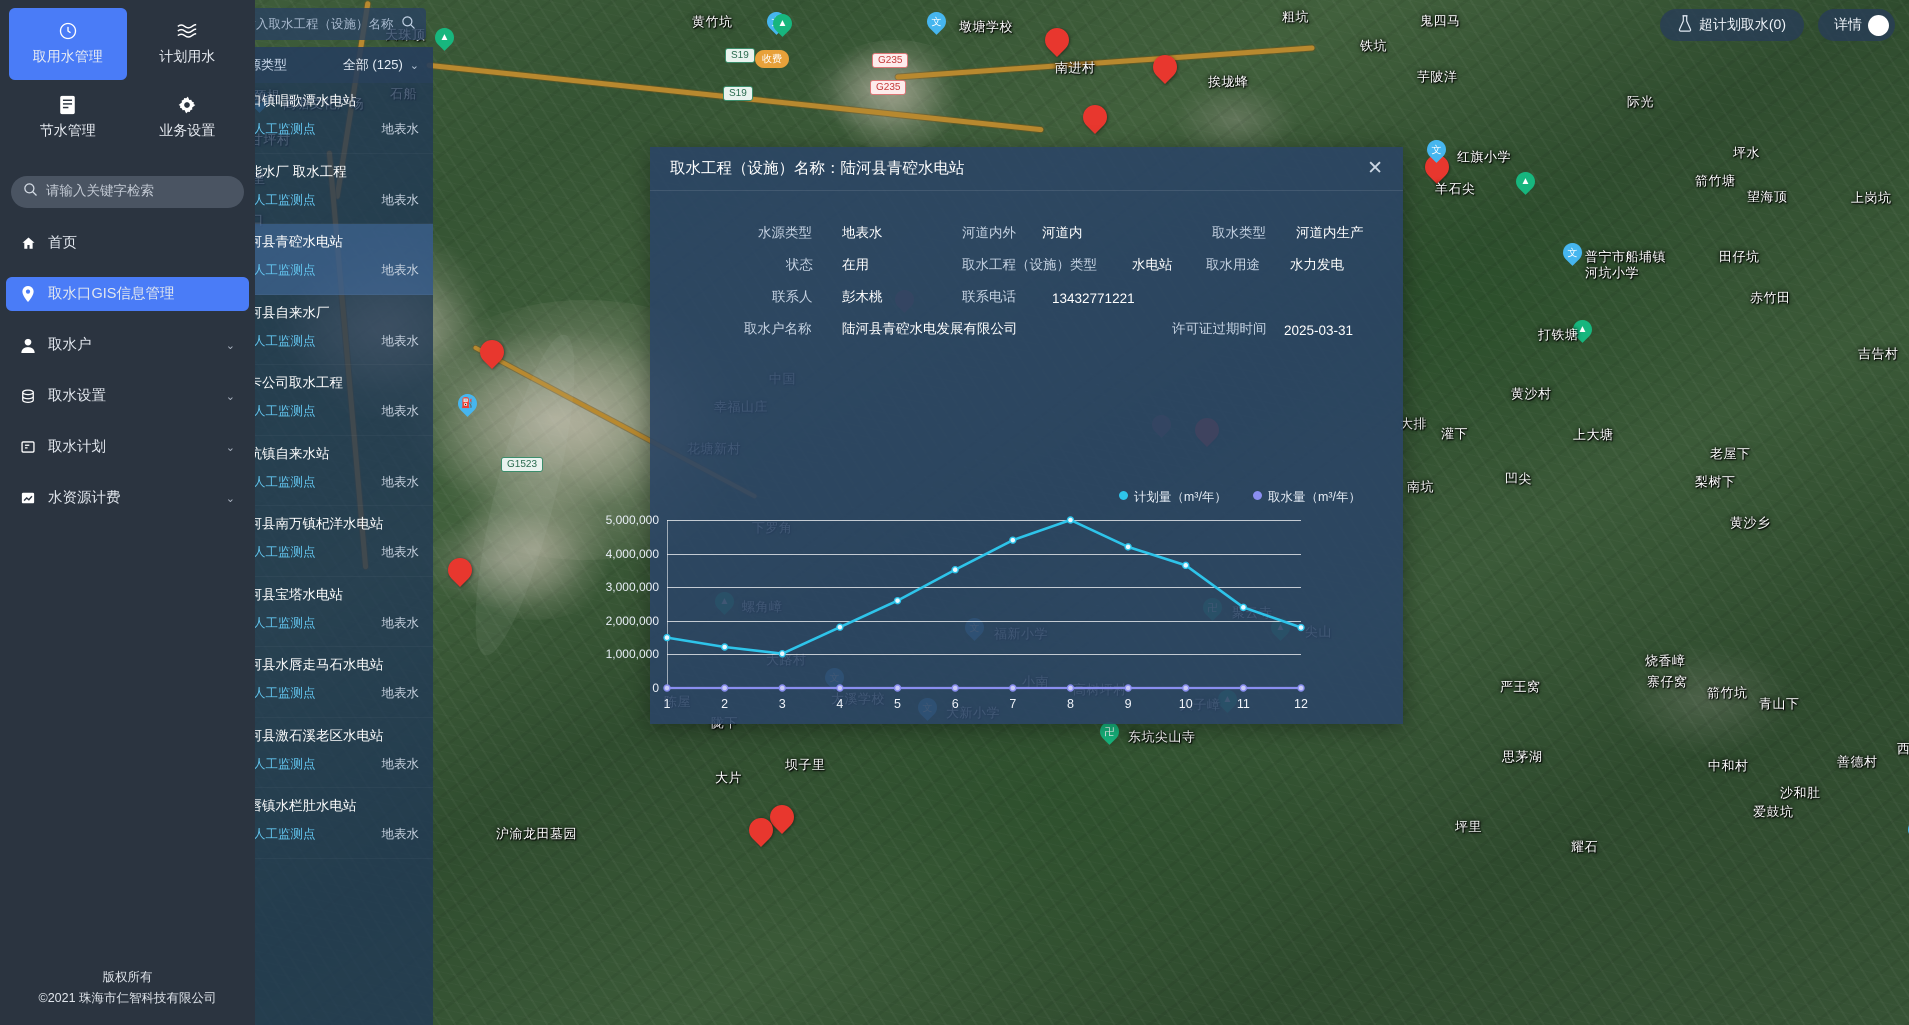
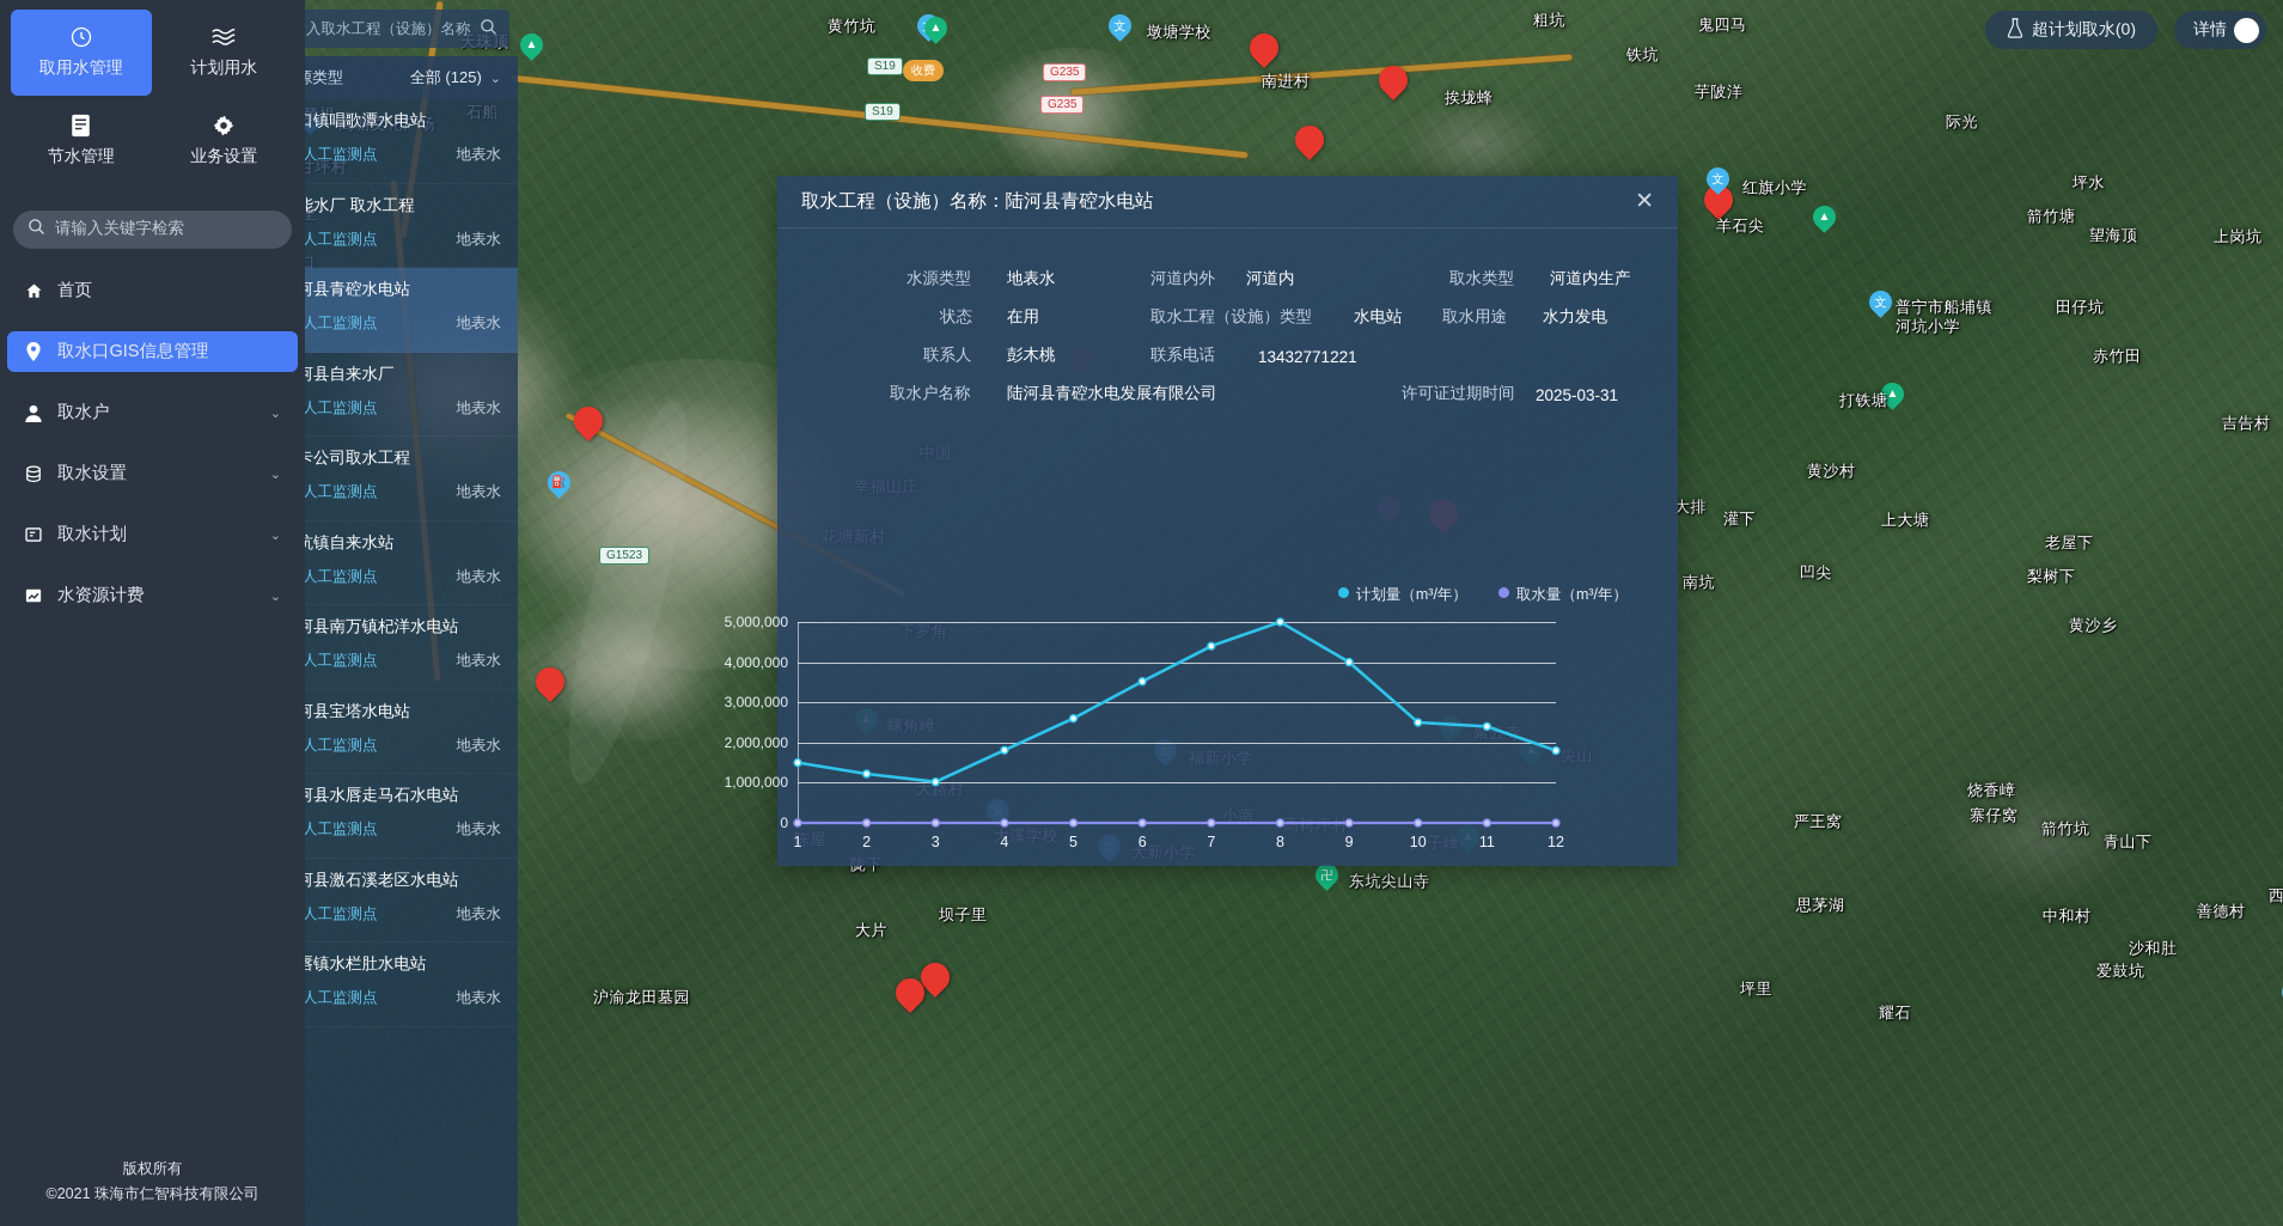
计划量（m³/年）/9: 4200000 -> 4000000
计划量（m³/年）/10: 3600000 -> 2500000
